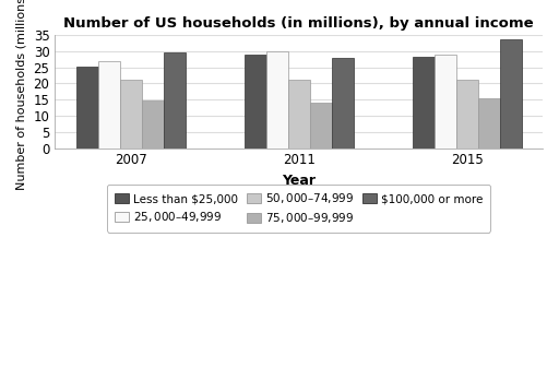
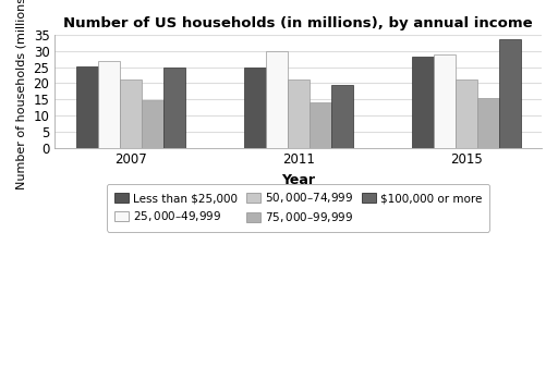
$100,000 or more/2007: 29.7 -> 25.0
Less than $25,000/2011: 29.0 -> 25.0
$100,000 or more/2011: 28.0 -> 19.5
